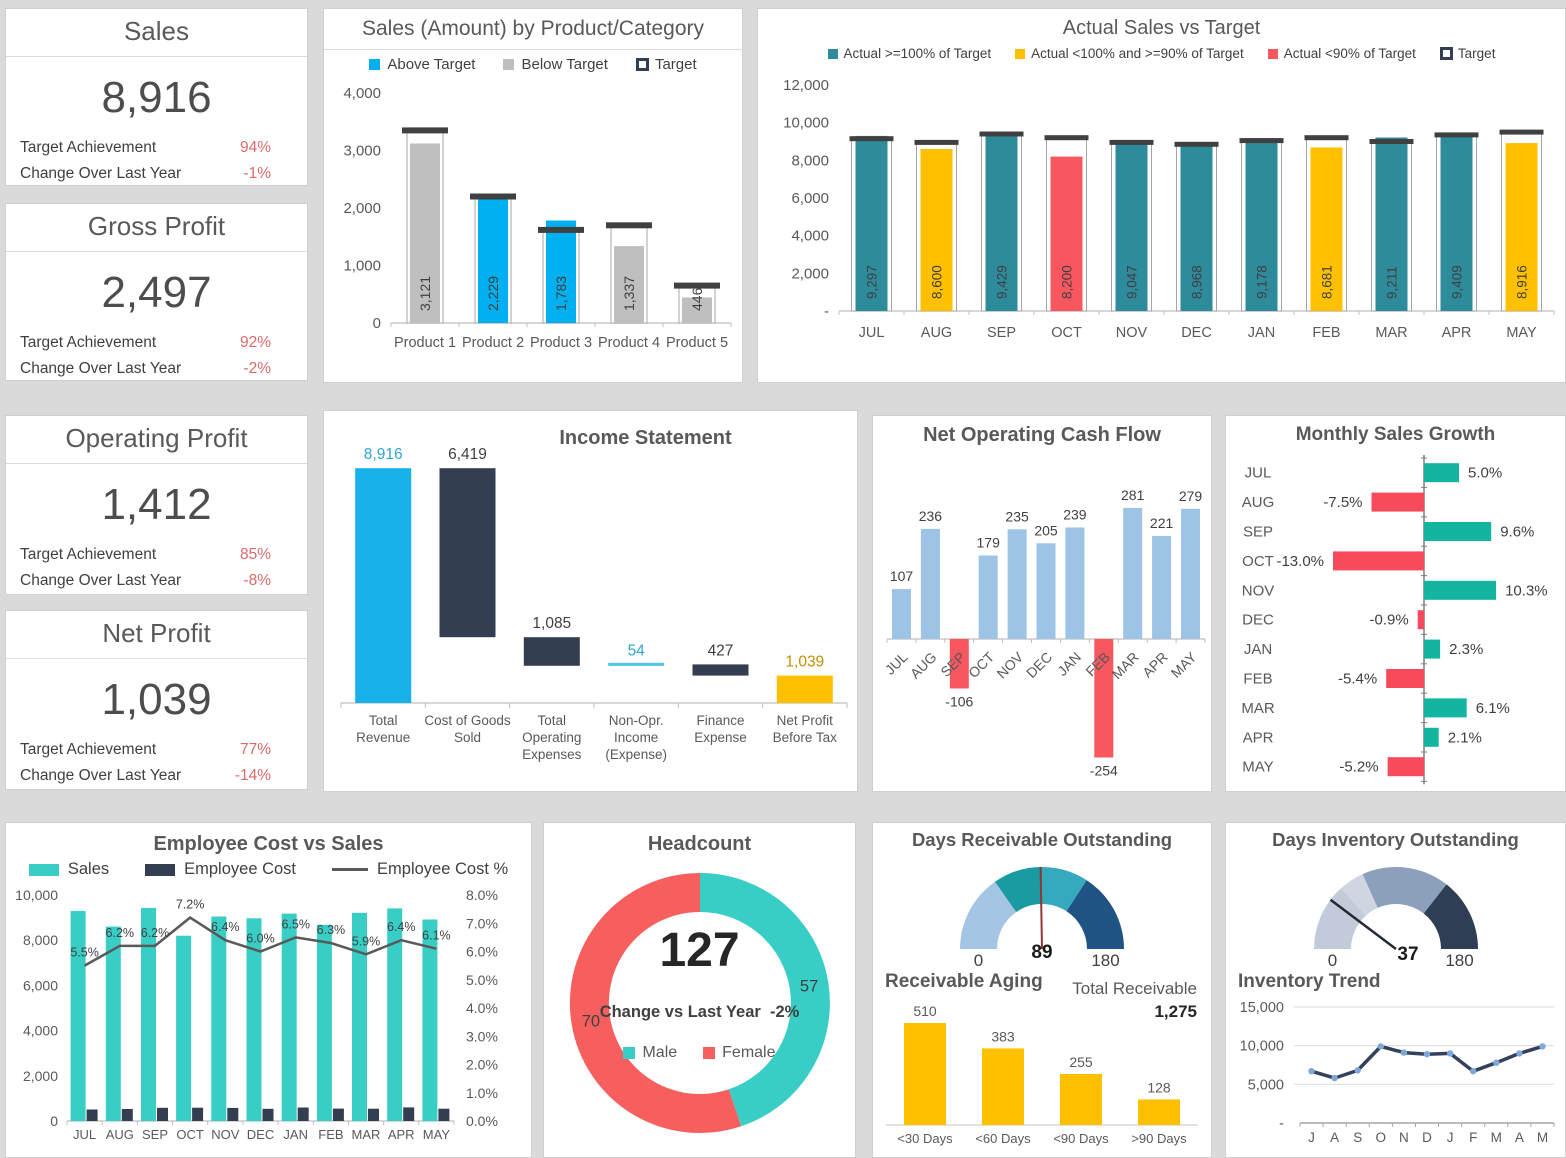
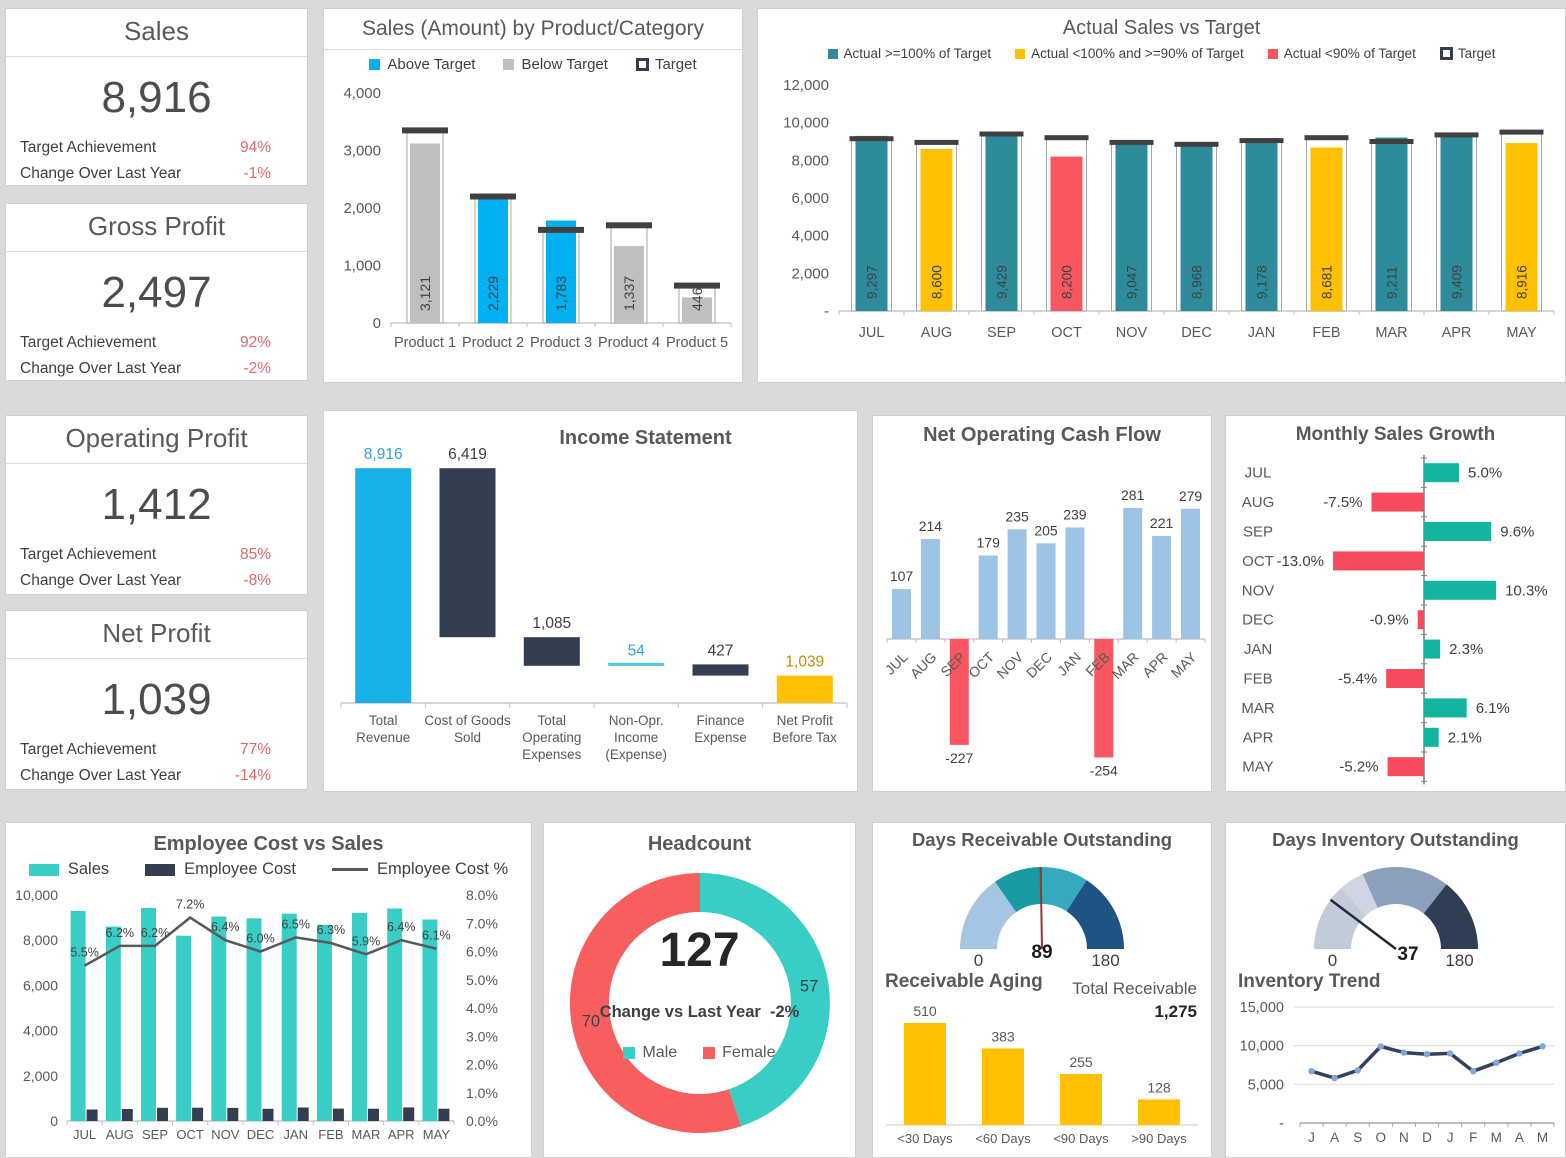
Net Operating Cash Flow/AUG: 236 -> 214
Net Operating Cash Flow/SEP: -106 -> -227
